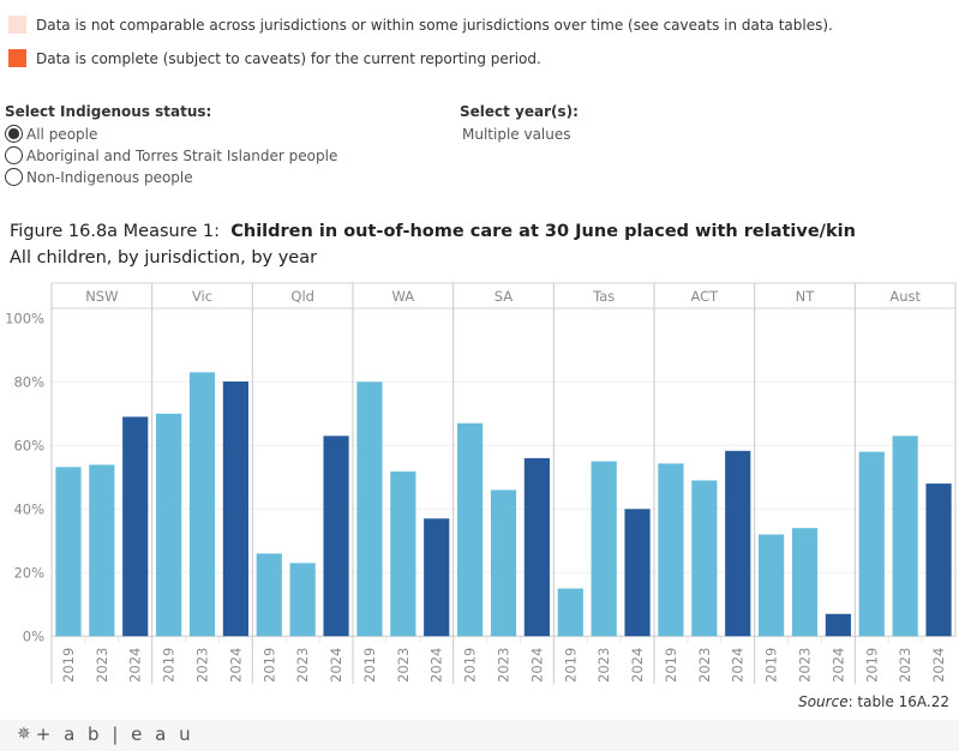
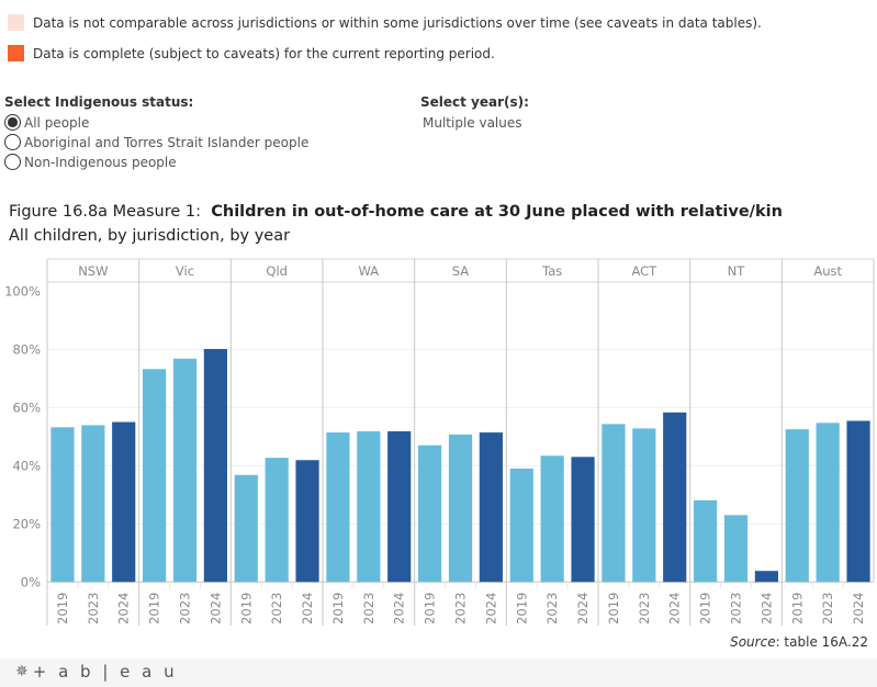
Vic/2019: 70% -> 73%
Qld/2019: 26% -> 37%
WA/2019: 80% -> 51%
SA/2019: 67% -> 47%
Tas/2019: 15% -> 39%
NT/2019: 32% -> 28%
Aust/2019: 58% -> 52%
Vic/2023: 83% -> 77%
Qld/2023: 23% -> 43%
SA/2023: 46% -> 51%
Tas/2023: 55% -> 43%
ACT/2023: 49% -> 53%
NT/2023: 34% -> 23%
Aust/2023: 63% -> 55%
NSW/2024: 69% -> 55%
Qld/2024: 63% -> 42%
WA/2024: 37% -> 52%
SA/2024: 56% -> 51%
Tas/2024: 40% -> 43%
NT/2024: 7% -> 4%
Aust/2024: 48% -> 55%
